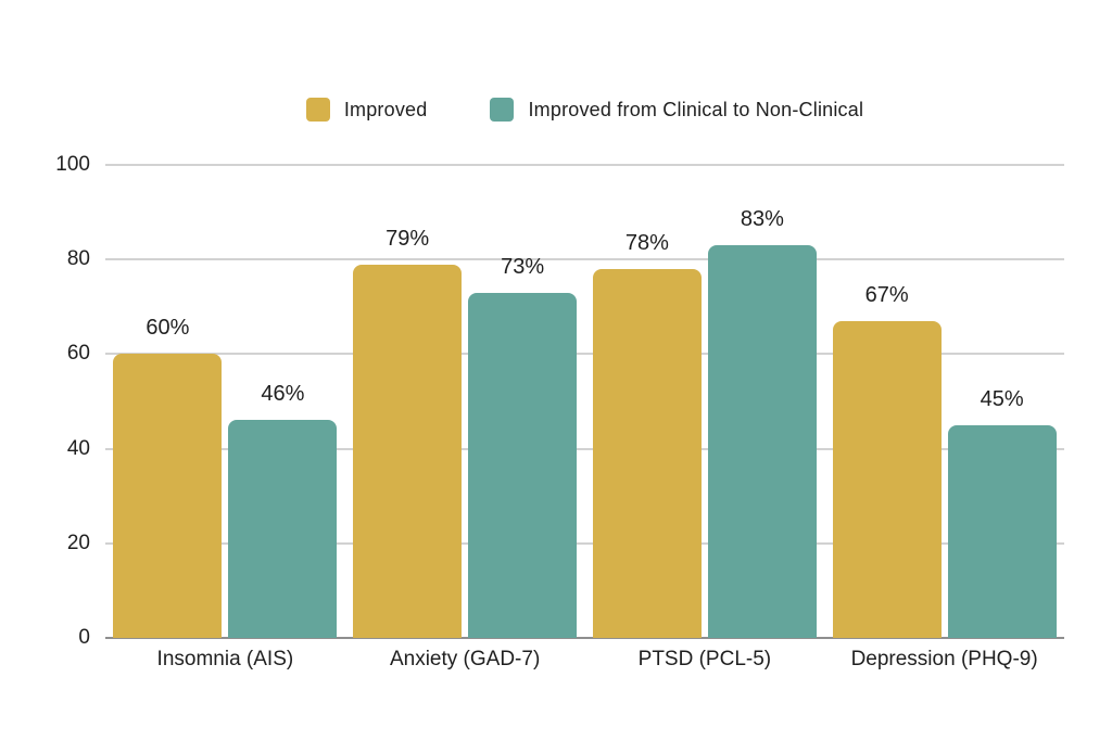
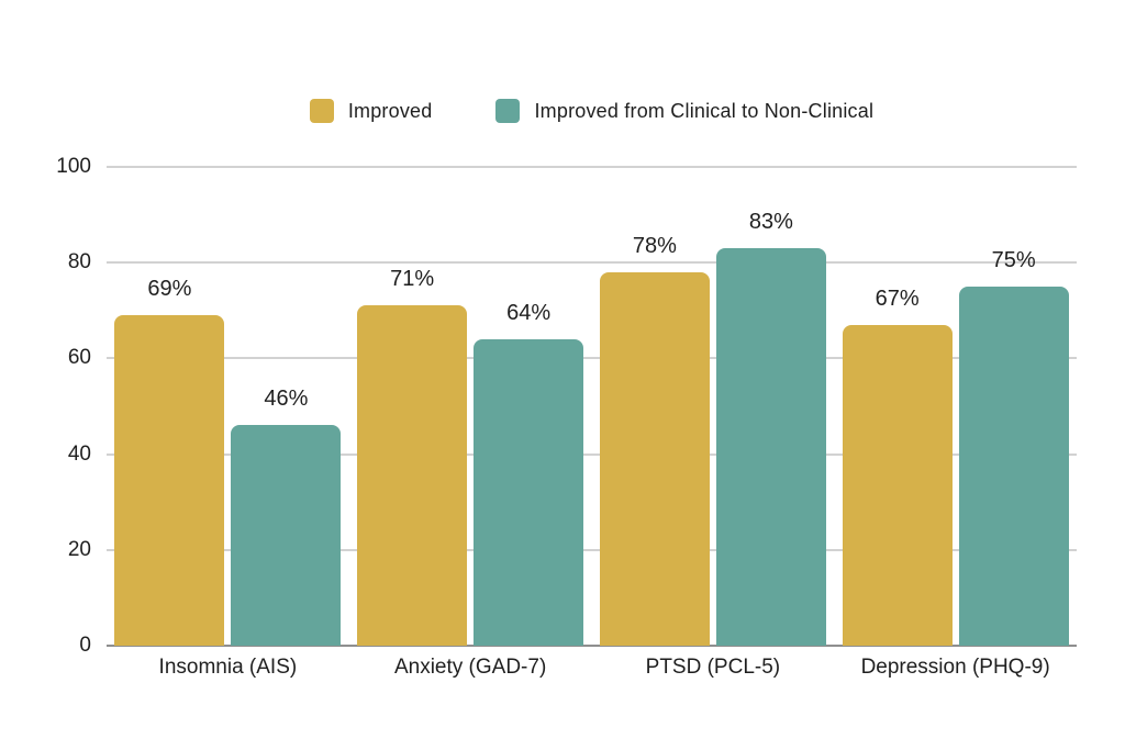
Improved/Insomnia (AIS): 60% -> 69%
Improved/Anxiety (GAD-7): 79% -> 71%
Improved from Clinical to Non-Clinical/Anxiety (GAD-7): 73% -> 64%
Improved from Clinical to Non-Clinical/Depression (PHQ-9): 45% -> 75%
